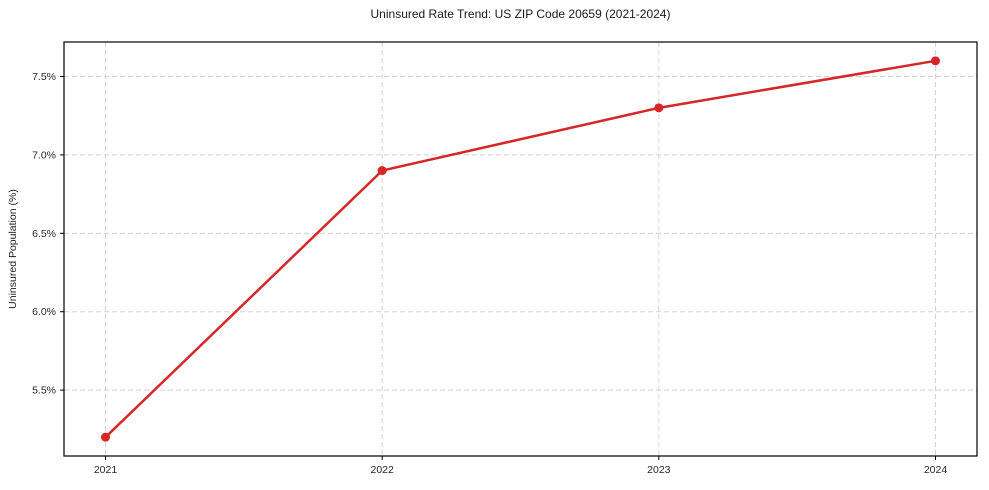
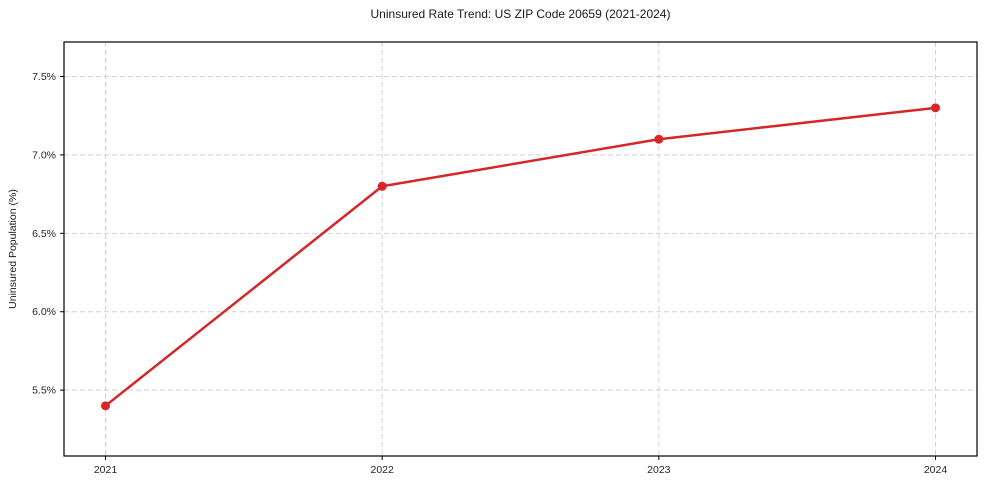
2021: 5.2% -> 5.4%
2022: 6.9% -> 6.8%
2023: 7.3% -> 7.1%
2024: 7.6% -> 7.3%
